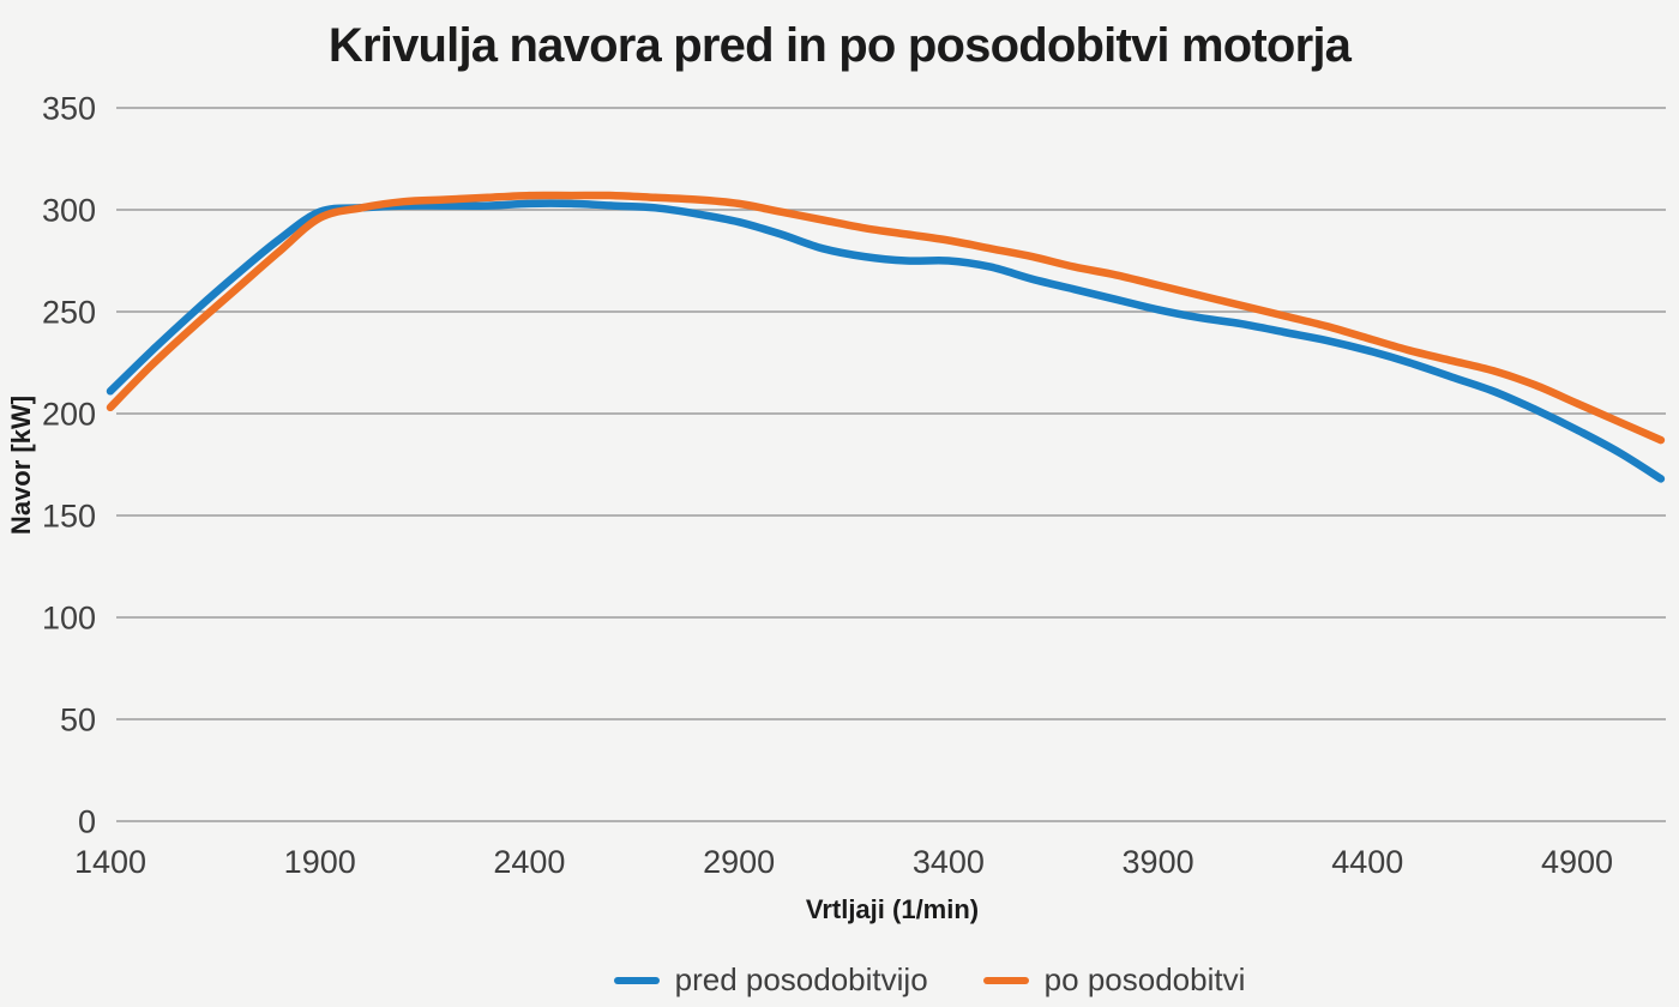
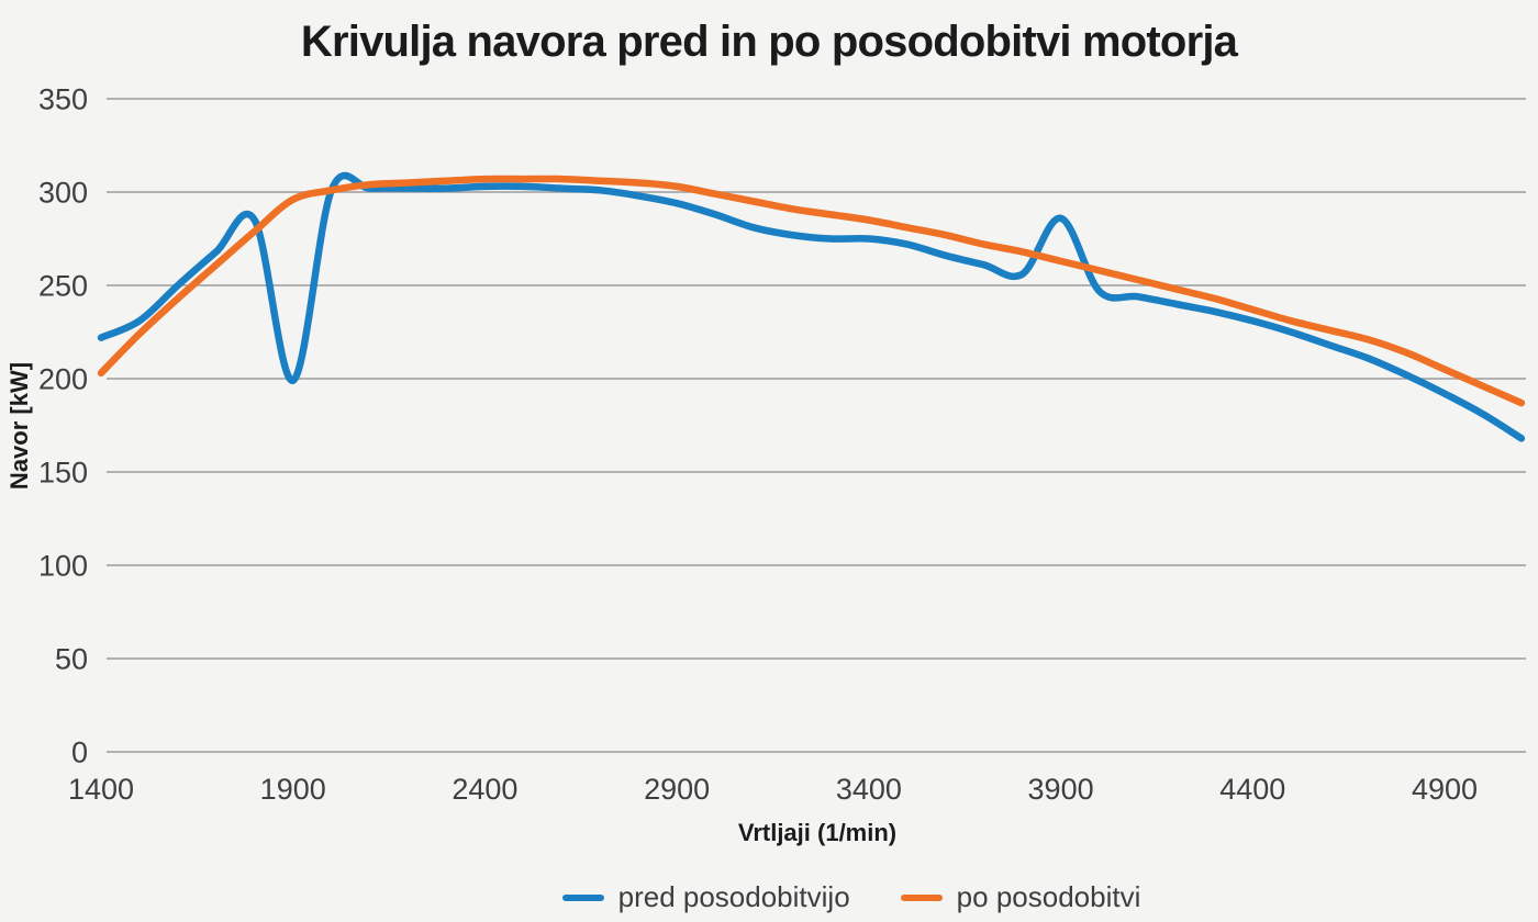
pred posodobitvijo/1400: 211 -> 222
pred posodobitvijo/1900: 299 -> 199
pred posodobitvijo/3900: 251 -> 286
